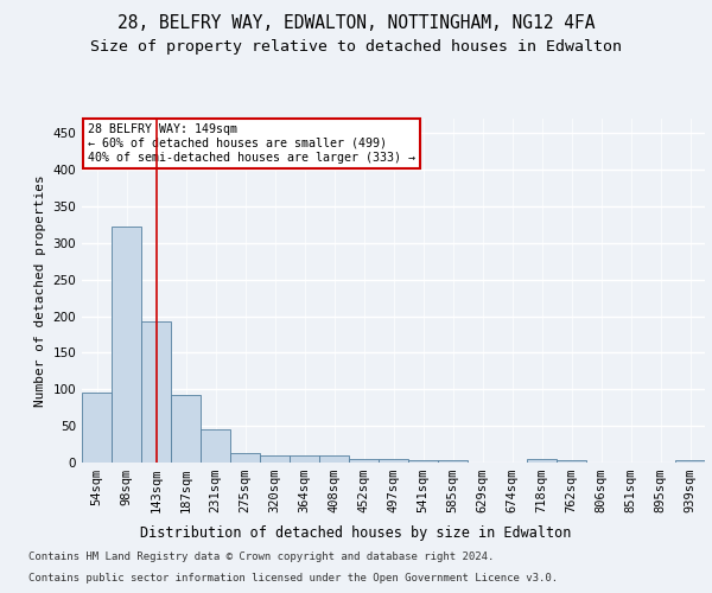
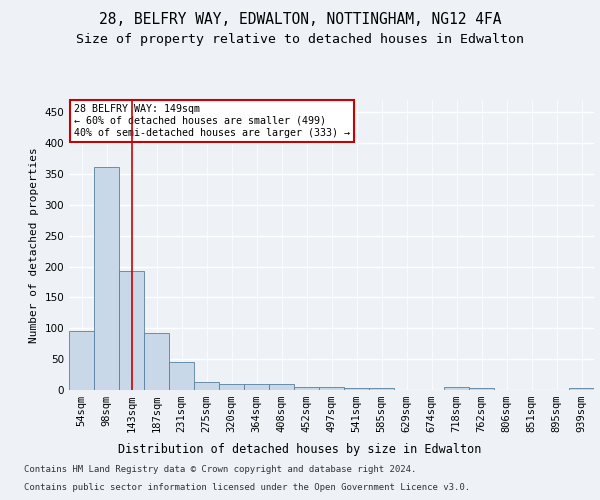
98sqm: 322 -> 362
